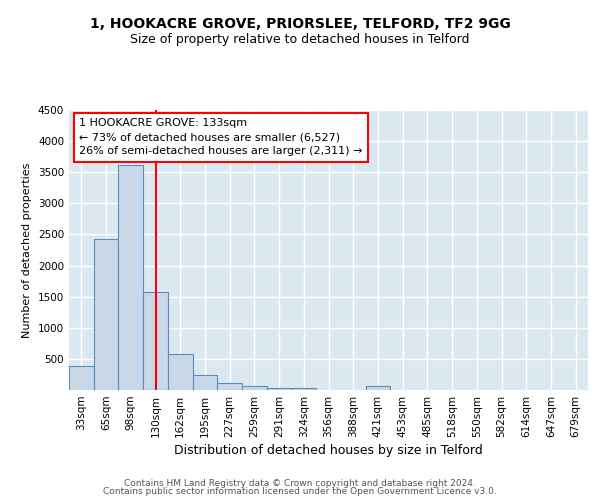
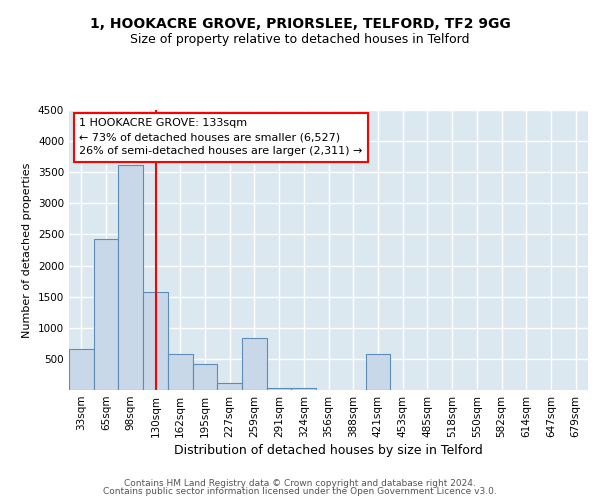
33sqm: 380 -> 660
195sqm: 240 -> 420
259sqm: 60 -> 840
421sqm: 60 -> 580
